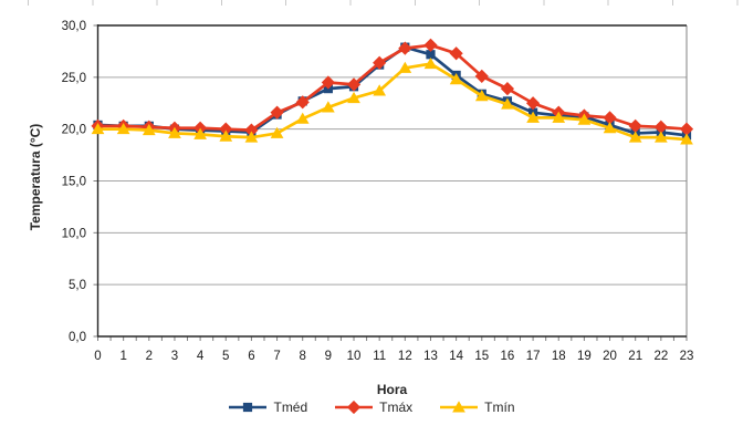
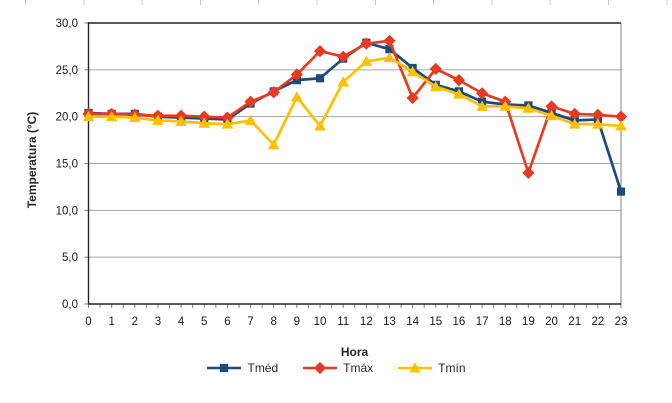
Tmín/8: 21 -> 17
Tmáx/10: 24 -> 27
Tmín/10: 23 -> 19
Tmáx/14: 27 -> 22
Tmáx/19: 21 -> 14
Tméd/23: 19 -> 12
